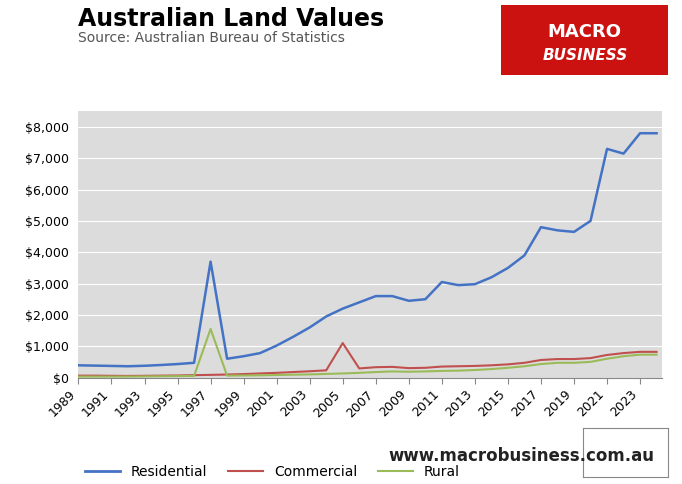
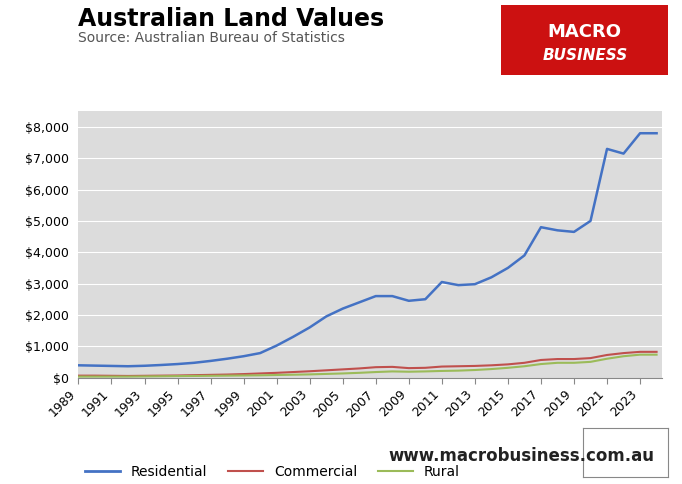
Residential/1997: $3,700 -> $530
Rural/1997: $1,550 -> $60
Commercial/2005: $1,100 -> $260
